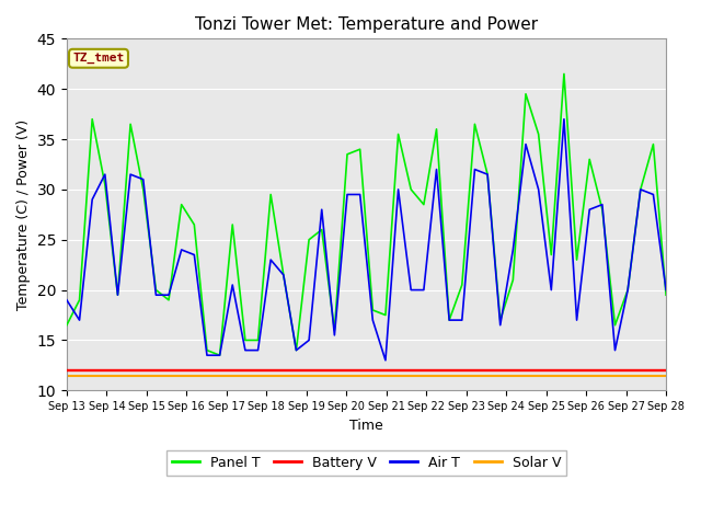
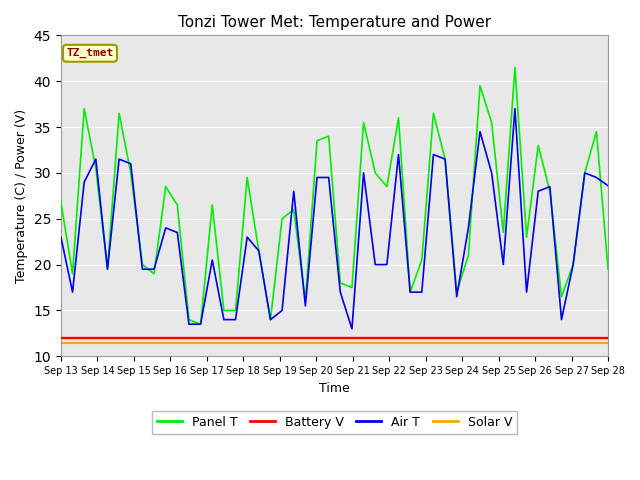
Panel T/Sep 13: 16.5 -> 26.8
Air T/Sep 13: 19.0 -> 23.0
Air T/Sep 28: 20.0 -> 28.6
